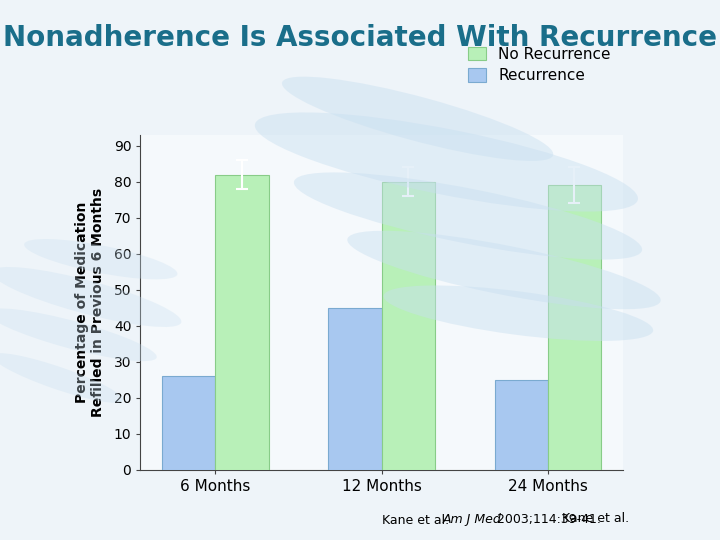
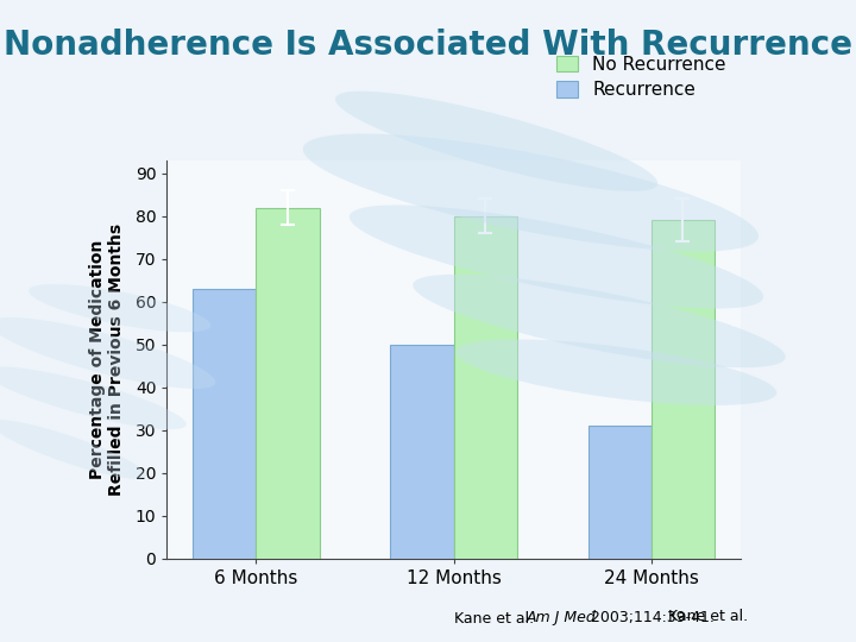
Recurrence/6 Months: 26 -> 63
Recurrence/12 Months: 45 -> 50
Recurrence/24 Months: 25 -> 31
